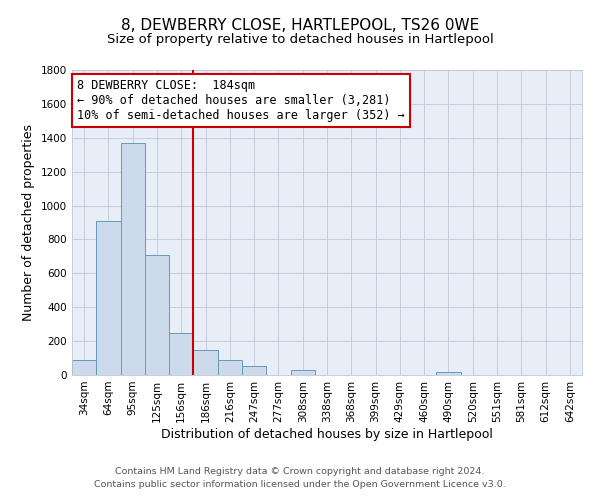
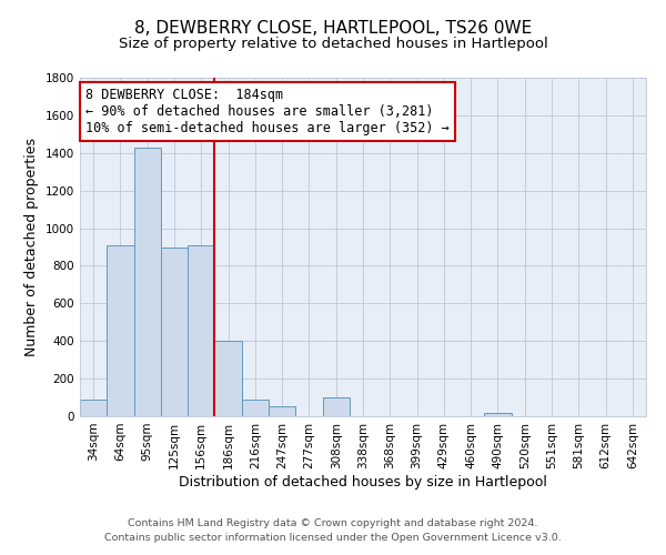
95sqm: 1370 -> 1430
125sqm: 710 -> 900
156sqm: 250 -> 910
186sqm: 140 -> 400
308sqm: 30 -> 100
